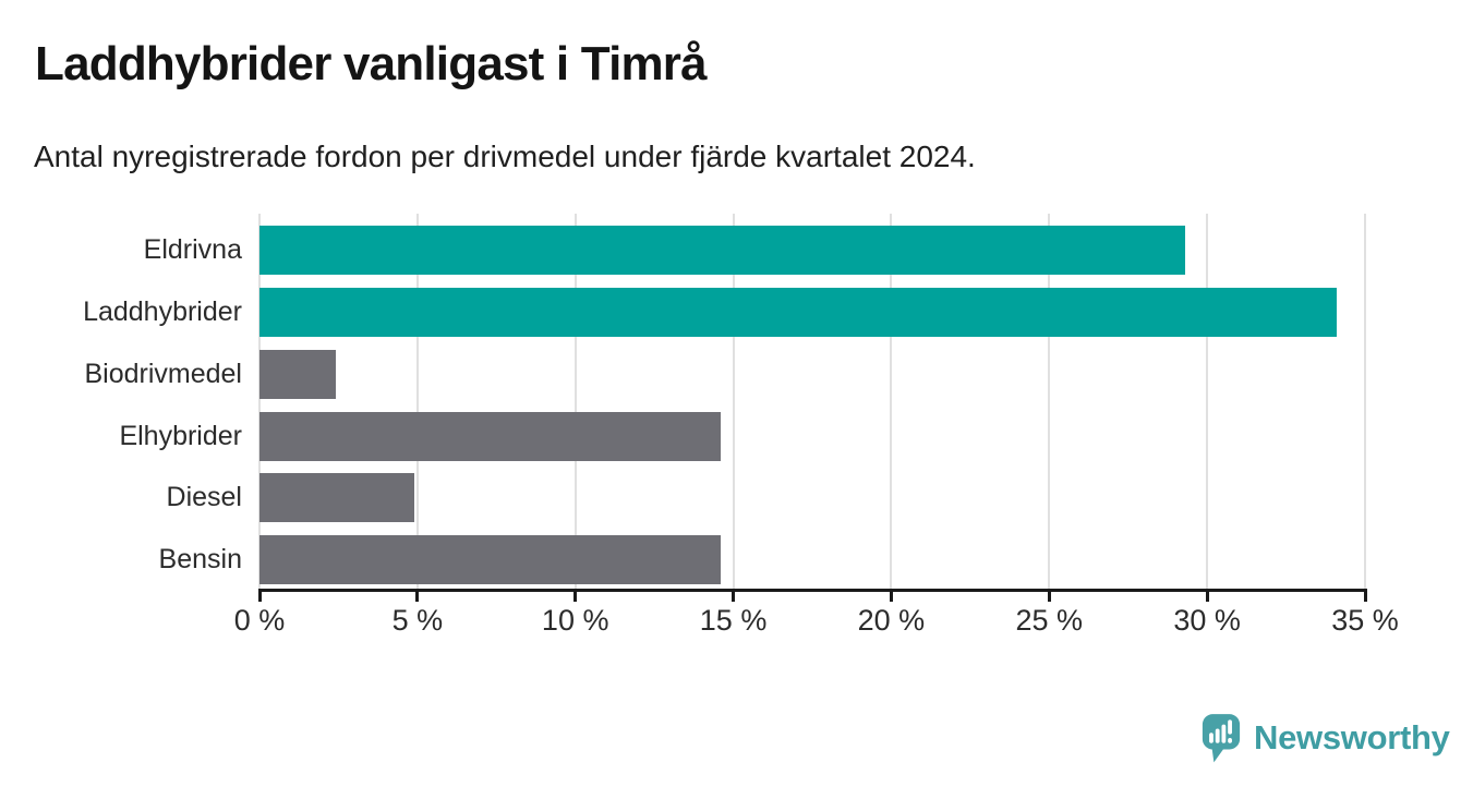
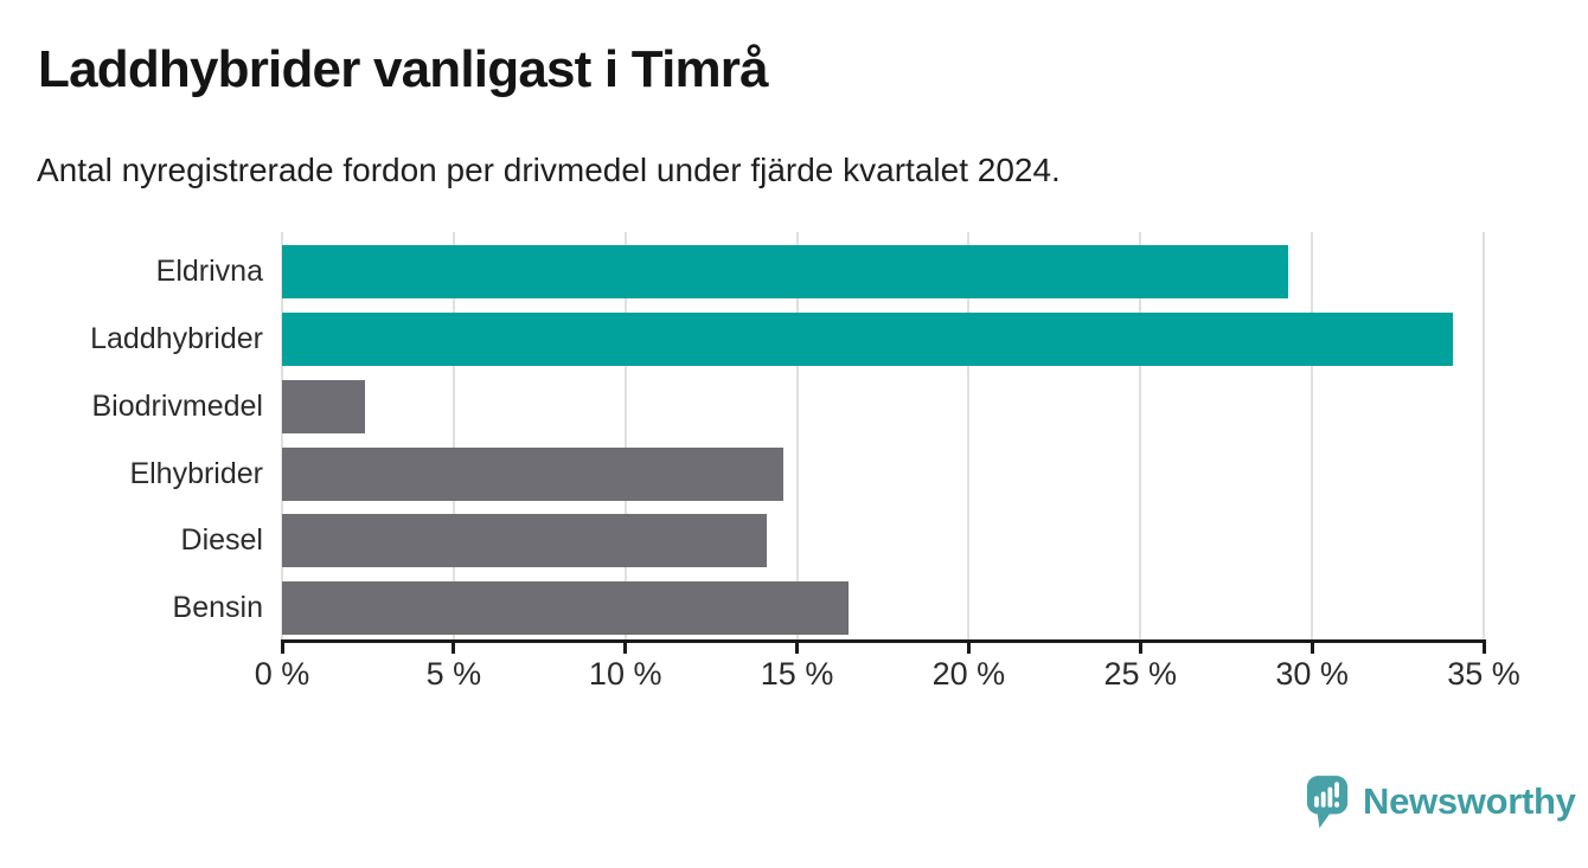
Diesel: 4.9% -> 14.1%
Bensin: 14.6% -> 16.5%
